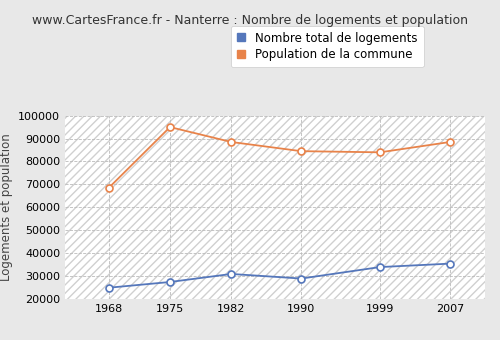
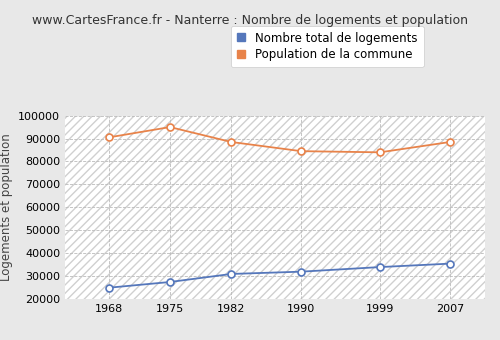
Population de la commune/1968: 68500 -> 90500
Nombre total de logements/1990: 29000 -> 32000
